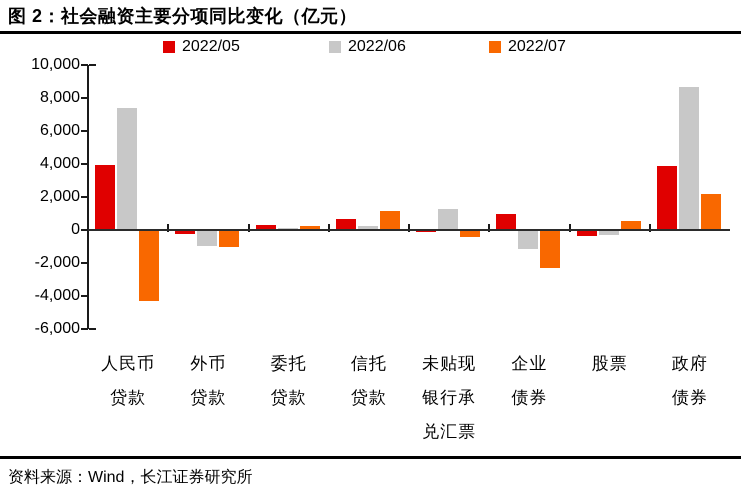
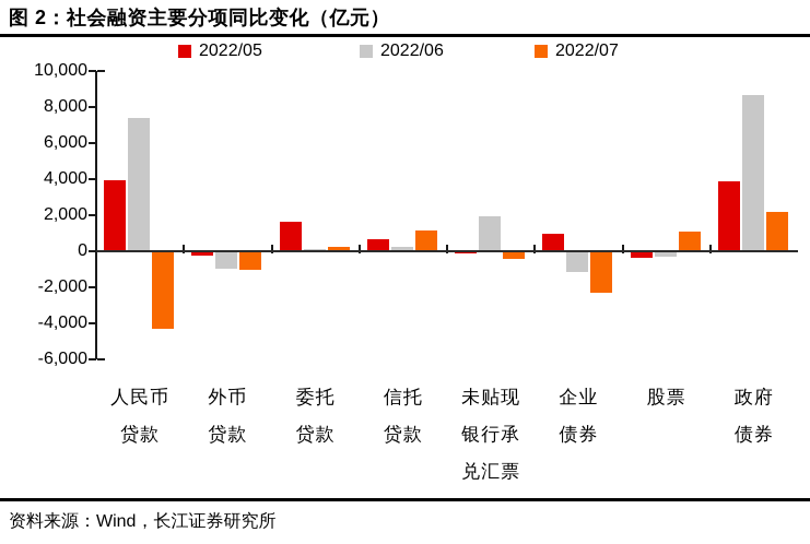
2022/05/委托贷款: 300 -> 1600
2022/06/未贴现银行承兑汇票: 1200 -> 1900
2022/07/股票: 500 -> 1100
